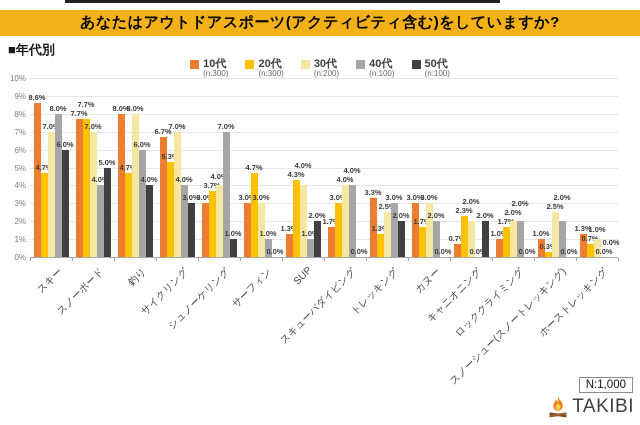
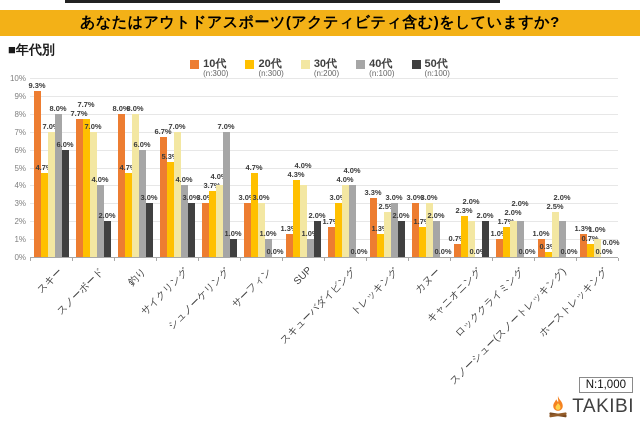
10代/スキー: 8.6% -> 9.3%
50代/スノーボード: 5.0% -> 2.0%
50代/釣り: 4.0% -> 3.0%
